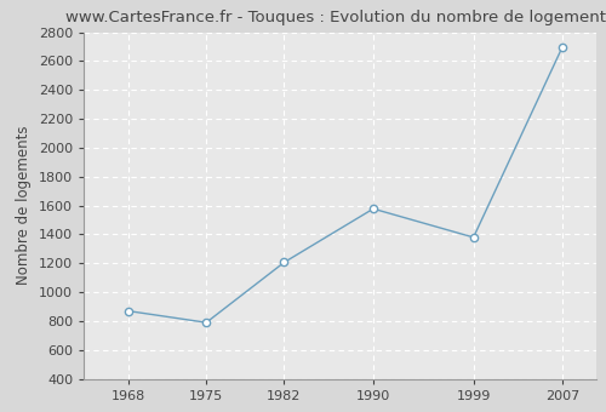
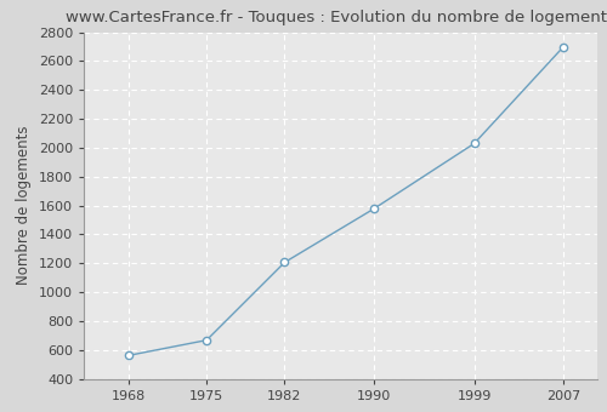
1968: 870 -> 560
1975: 790 -> 670
1999: 1380 -> 2030
